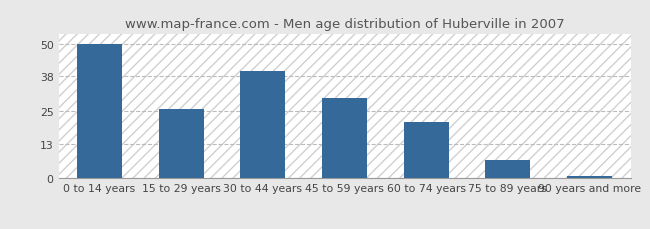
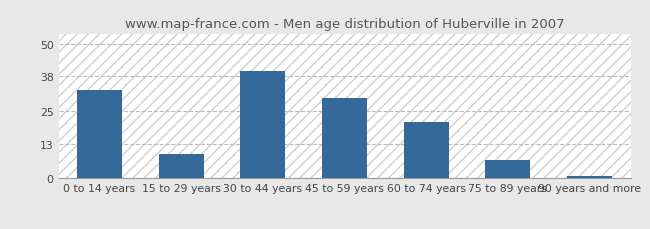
0 to 14 years: 50 -> 33
15 to 29 years: 26 -> 9
